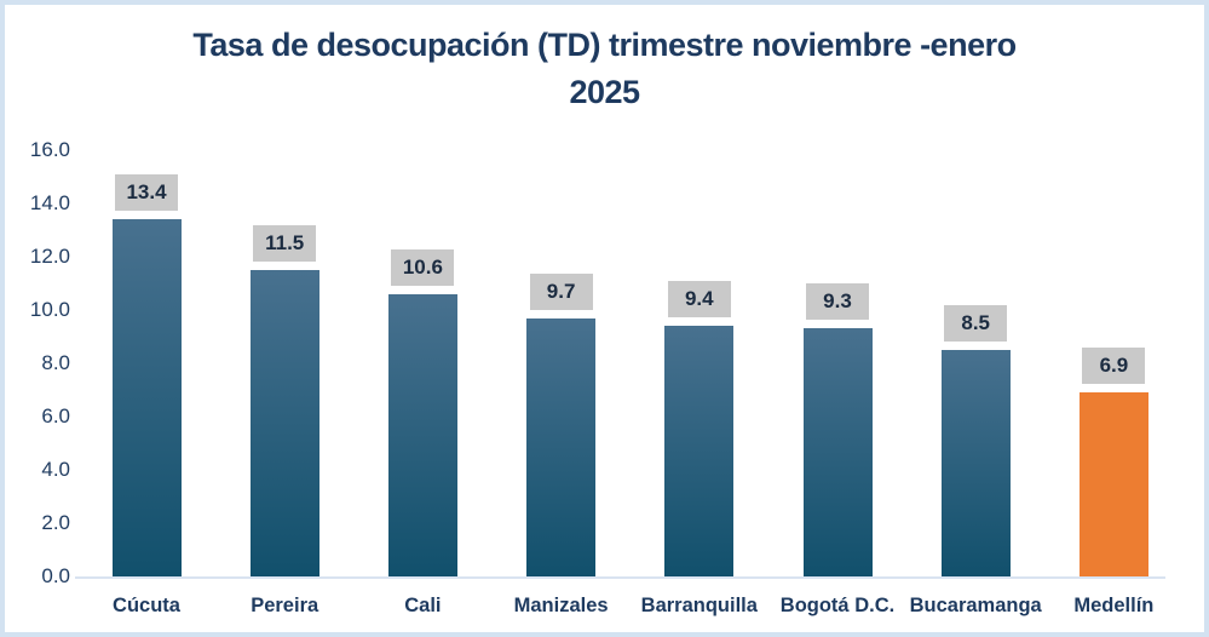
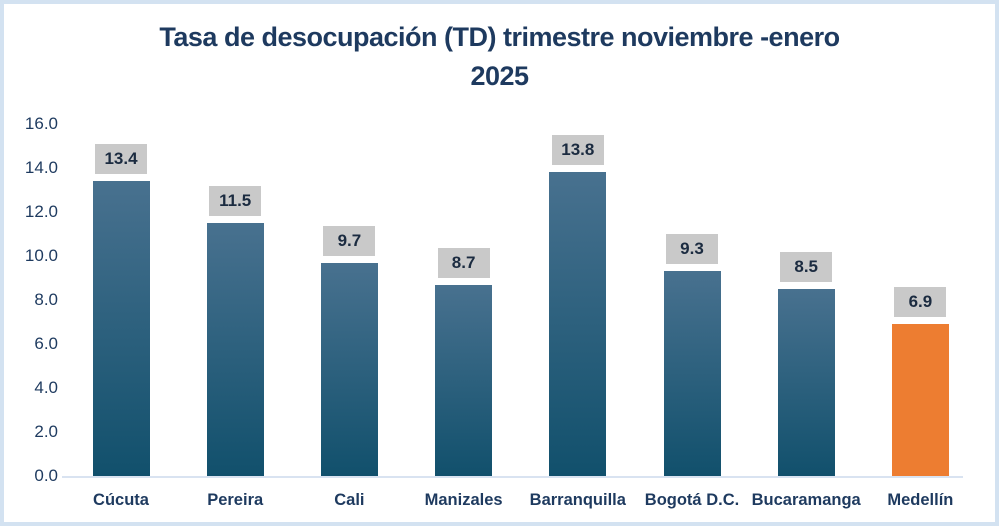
Cali: 10.6 -> 9.7
Manizales: 9.7 -> 8.7
Barranquilla: 9.4 -> 13.8
